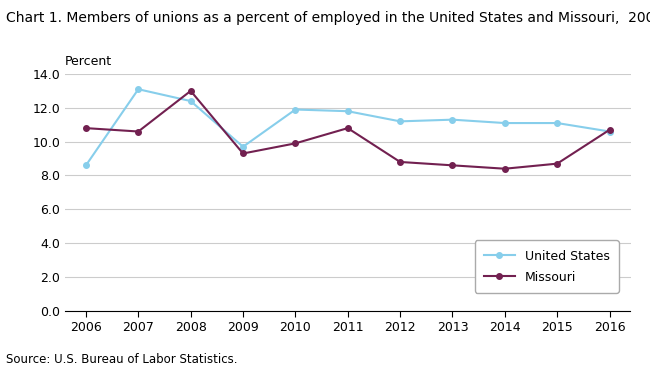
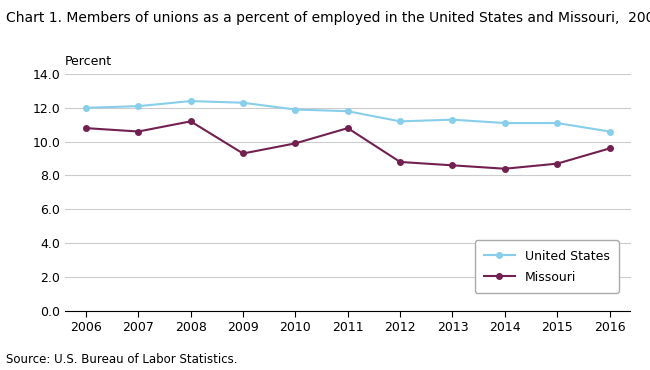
United States/2006: 8.6 -> 12.0
United States/2007: 13.1 -> 12.1
Missouri/2008: 13.0 -> 11.2
United States/2009: 9.7 -> 12.3
Missouri/2016: 10.7 -> 9.6
